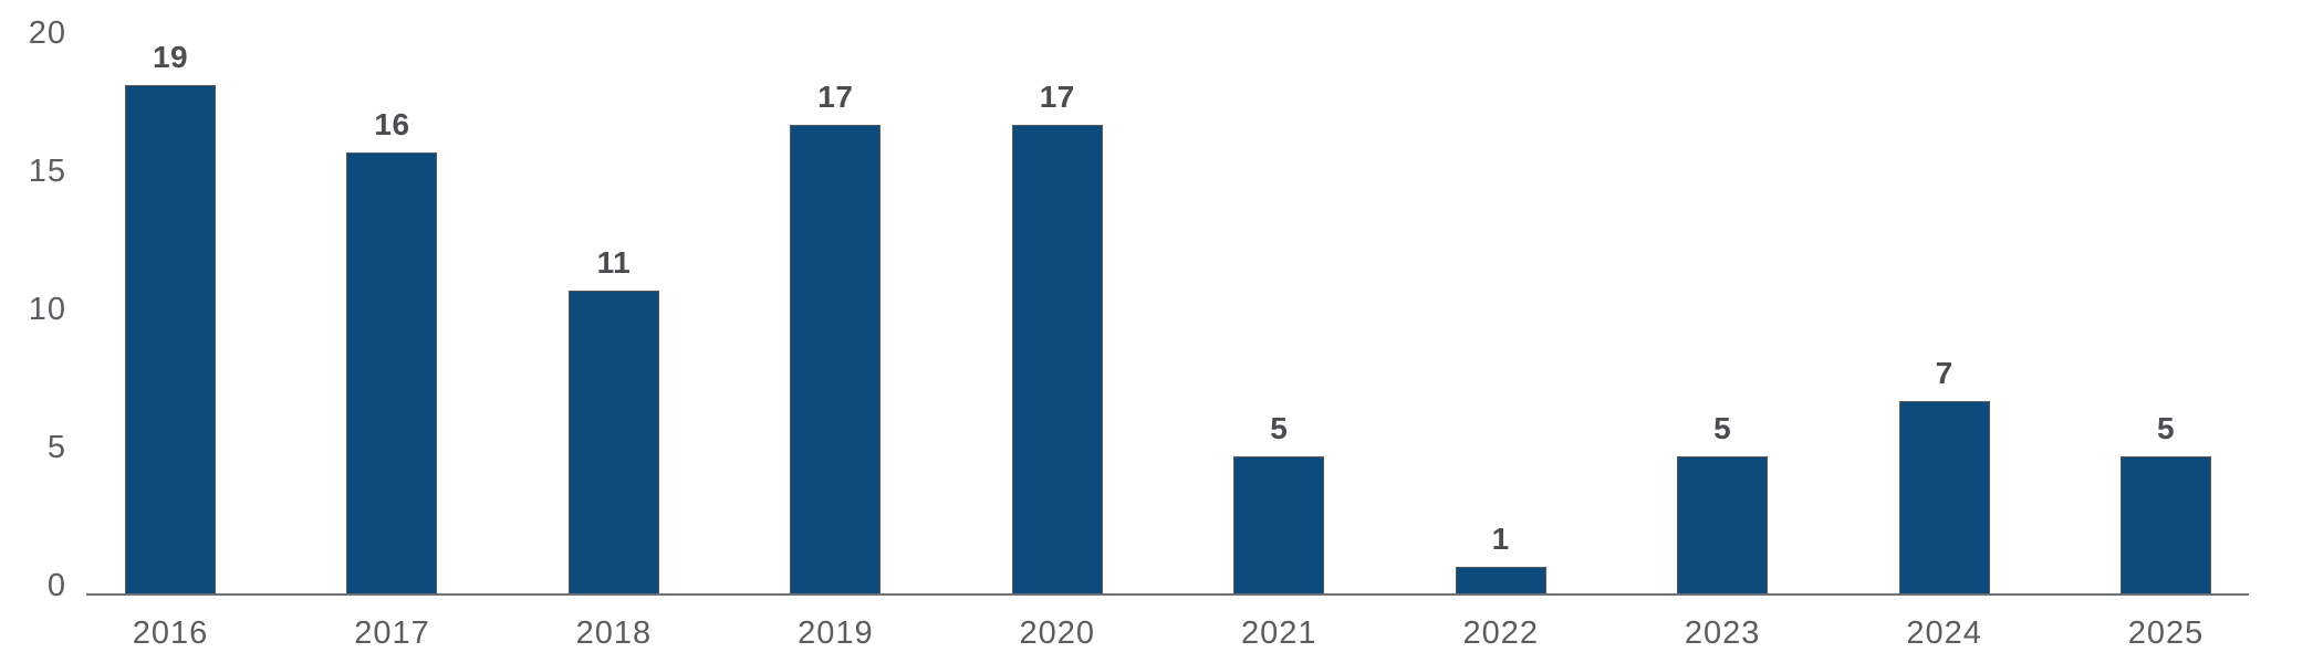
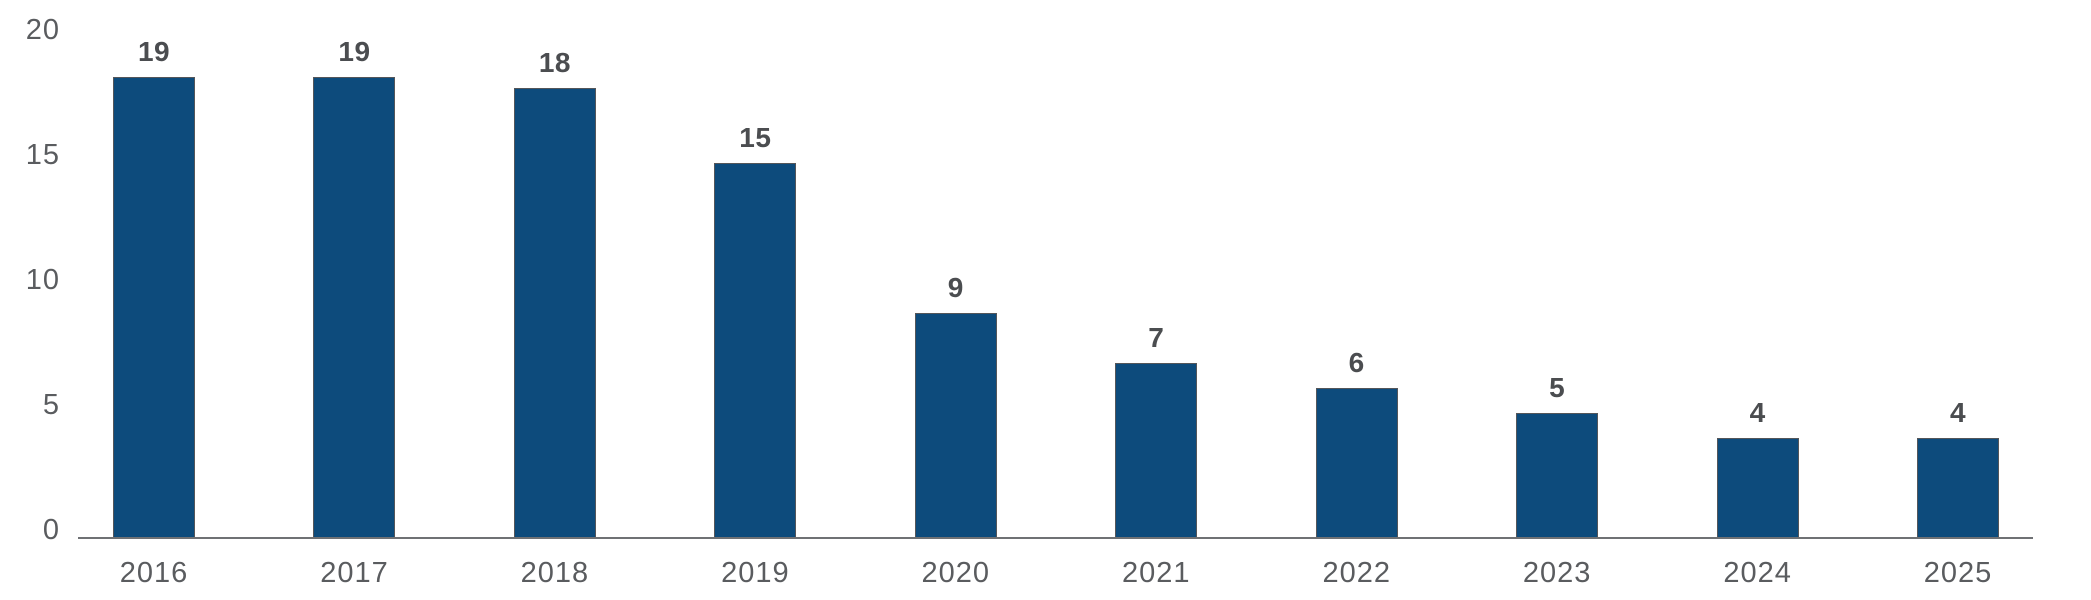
2017: 16 -> 19
2018: 11 -> 18
2019: 17 -> 15
2020: 17 -> 9
2021: 5 -> 7
2022: 1 -> 6
2024: 7 -> 4
2025: 5 -> 4
